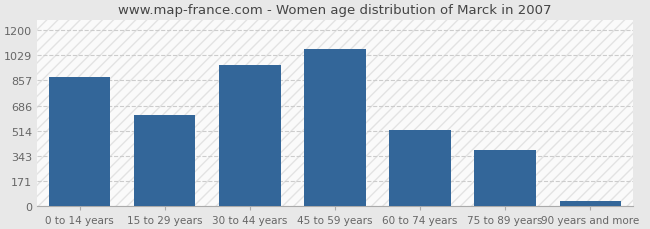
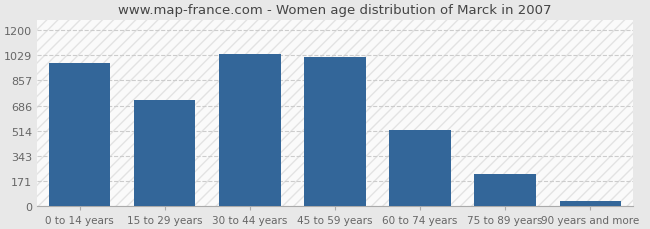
0 to 14 years: 880 -> 980
15 to 29 years: 620 -> 720
30 to 44 years: 960 -> 1040
45 to 59 years: 1070 -> 1020
75 to 89 years: 380 -> 220
